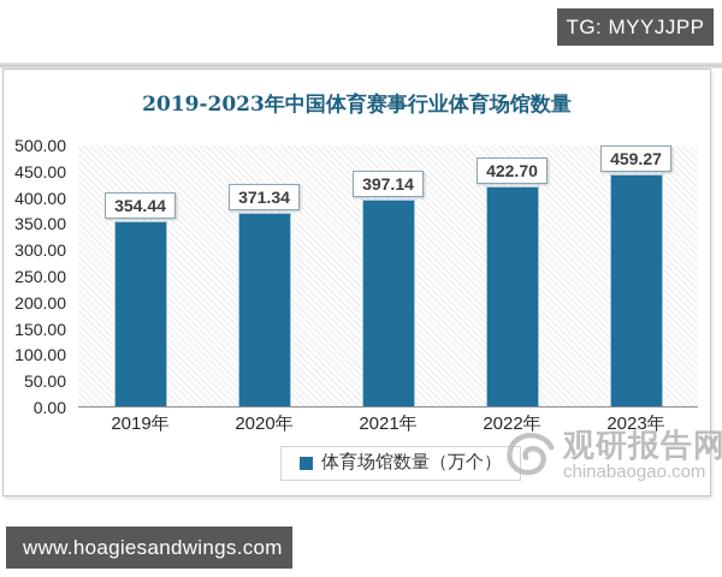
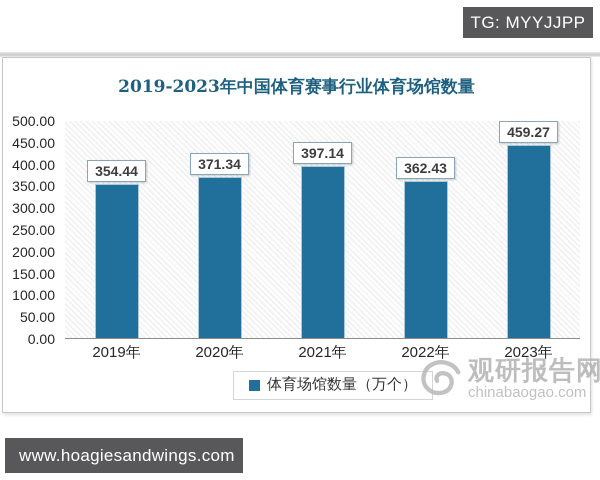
2022年: 422.70 -> 362.43
